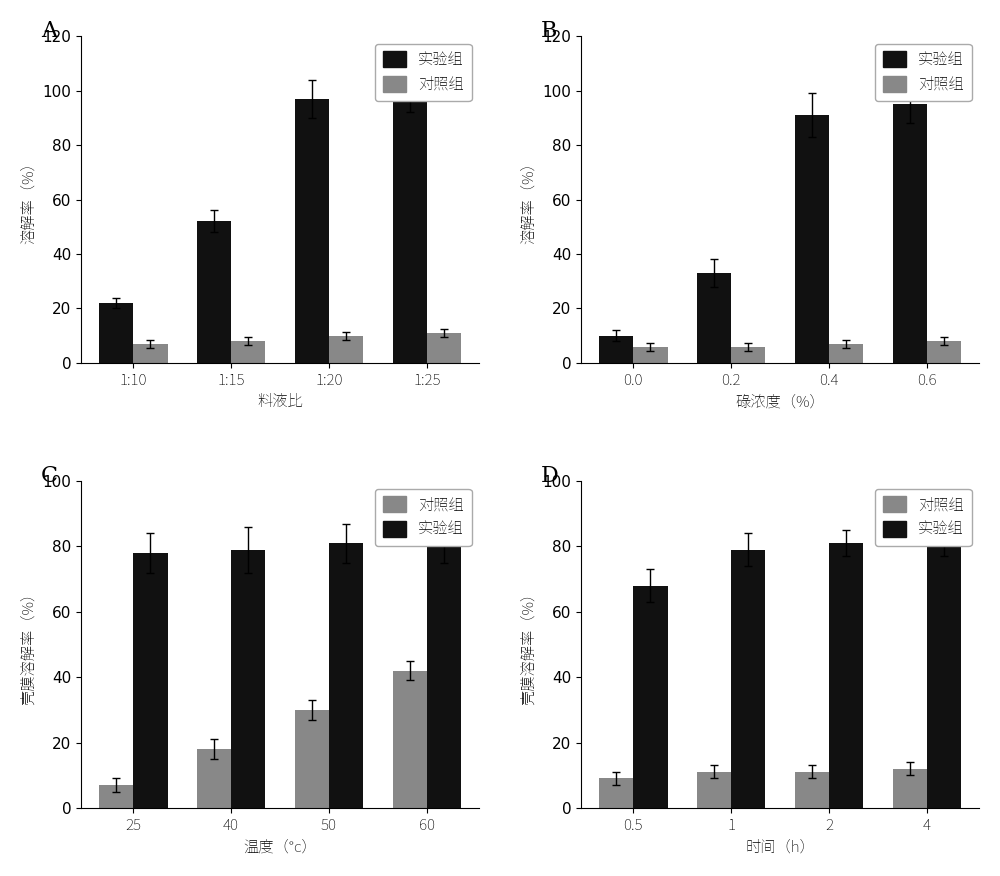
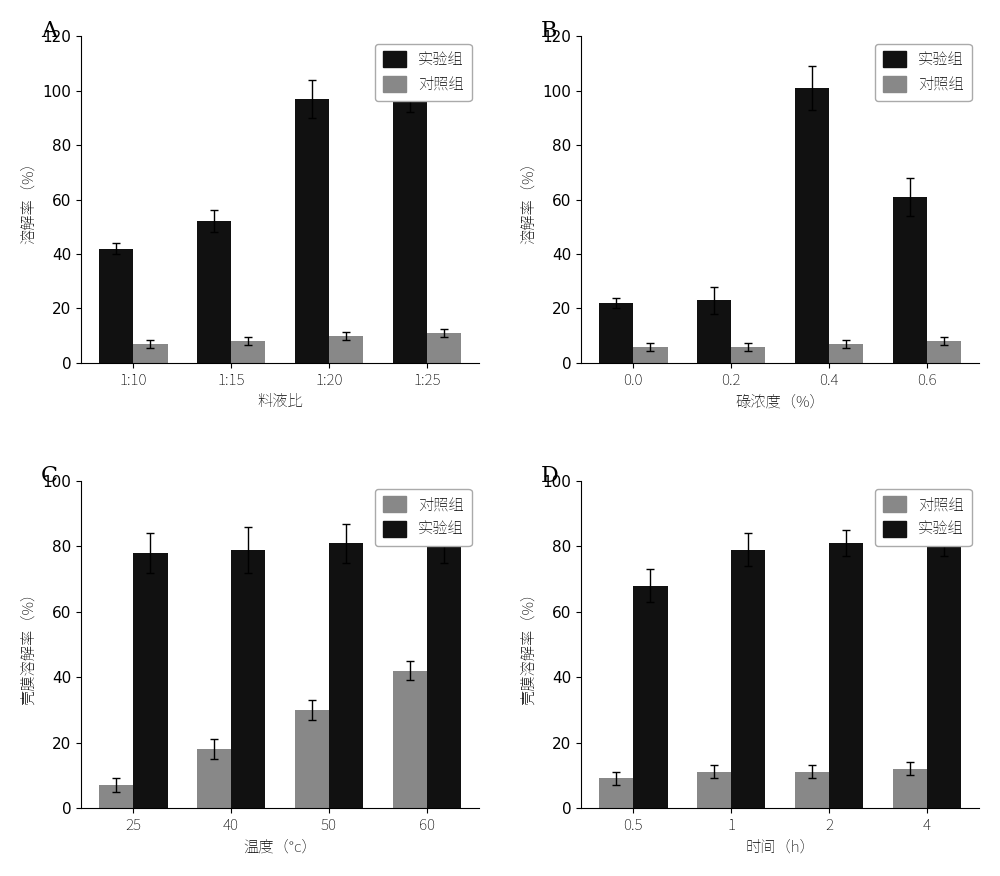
实验组/1:10: 22 -> 42
实验组/0.0: 10 -> 22
实验组/0.2: 33 -> 23
实验组/0.4: 91 -> 101
实验组/0.6: 95 -> 61
